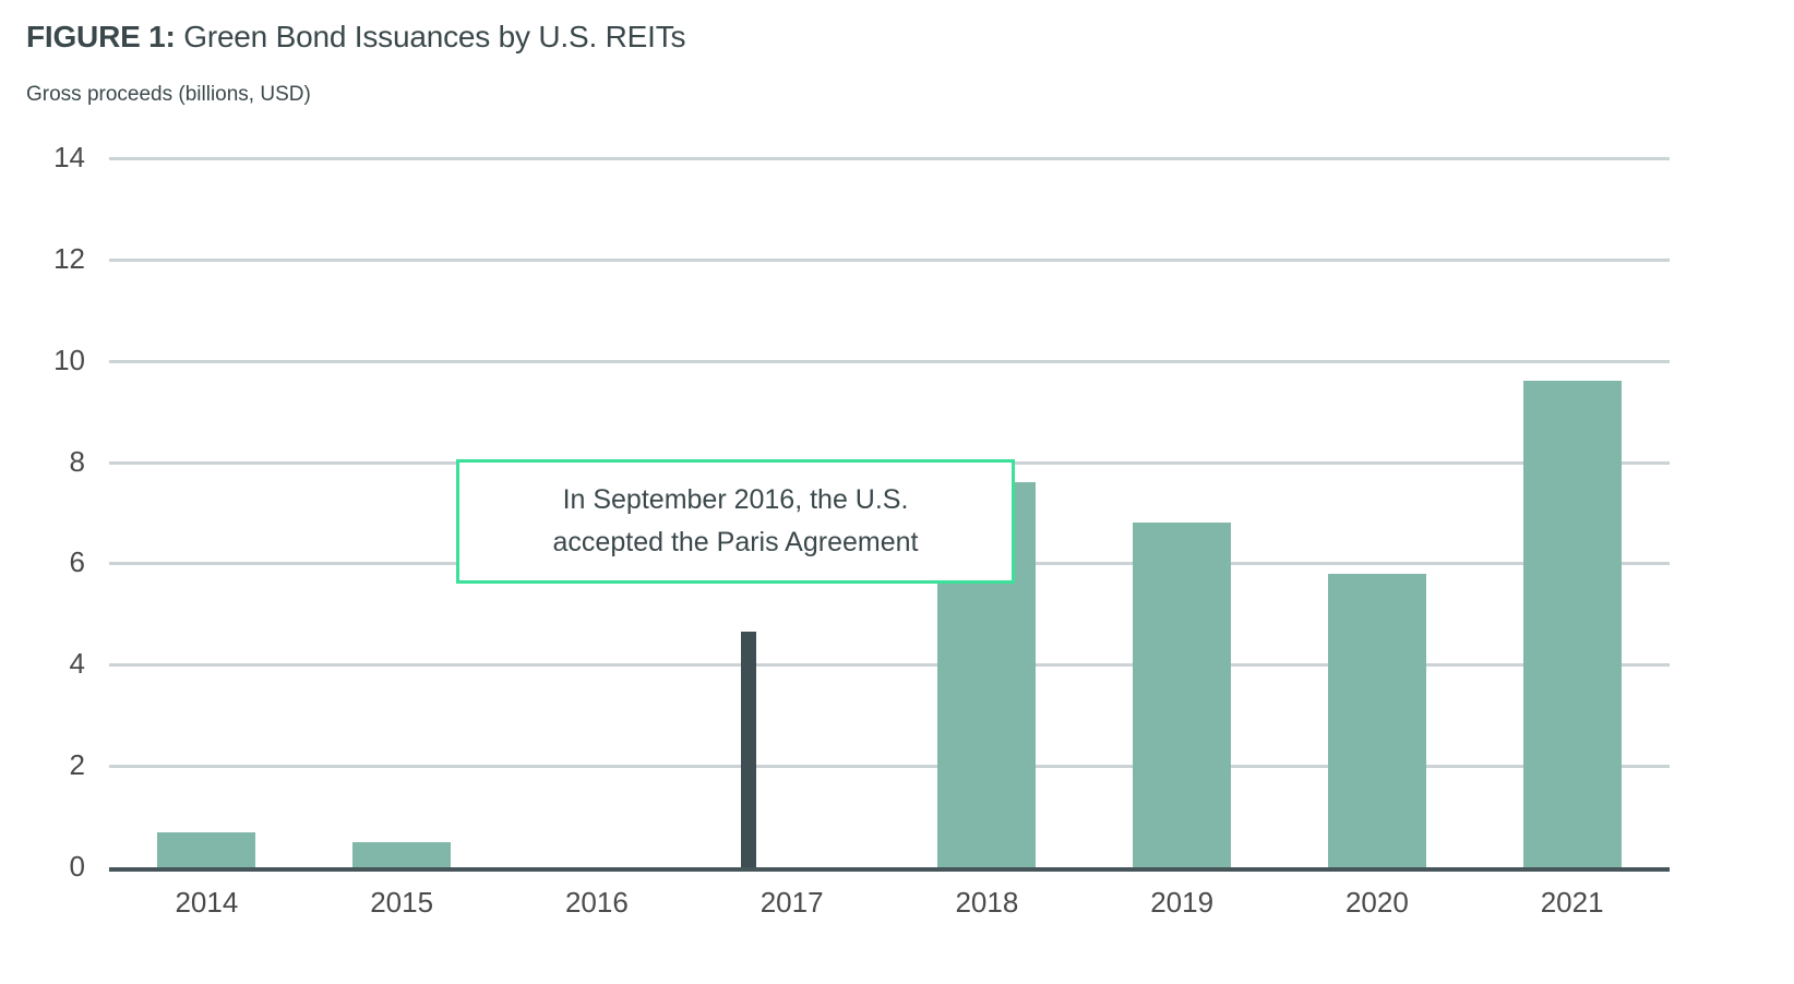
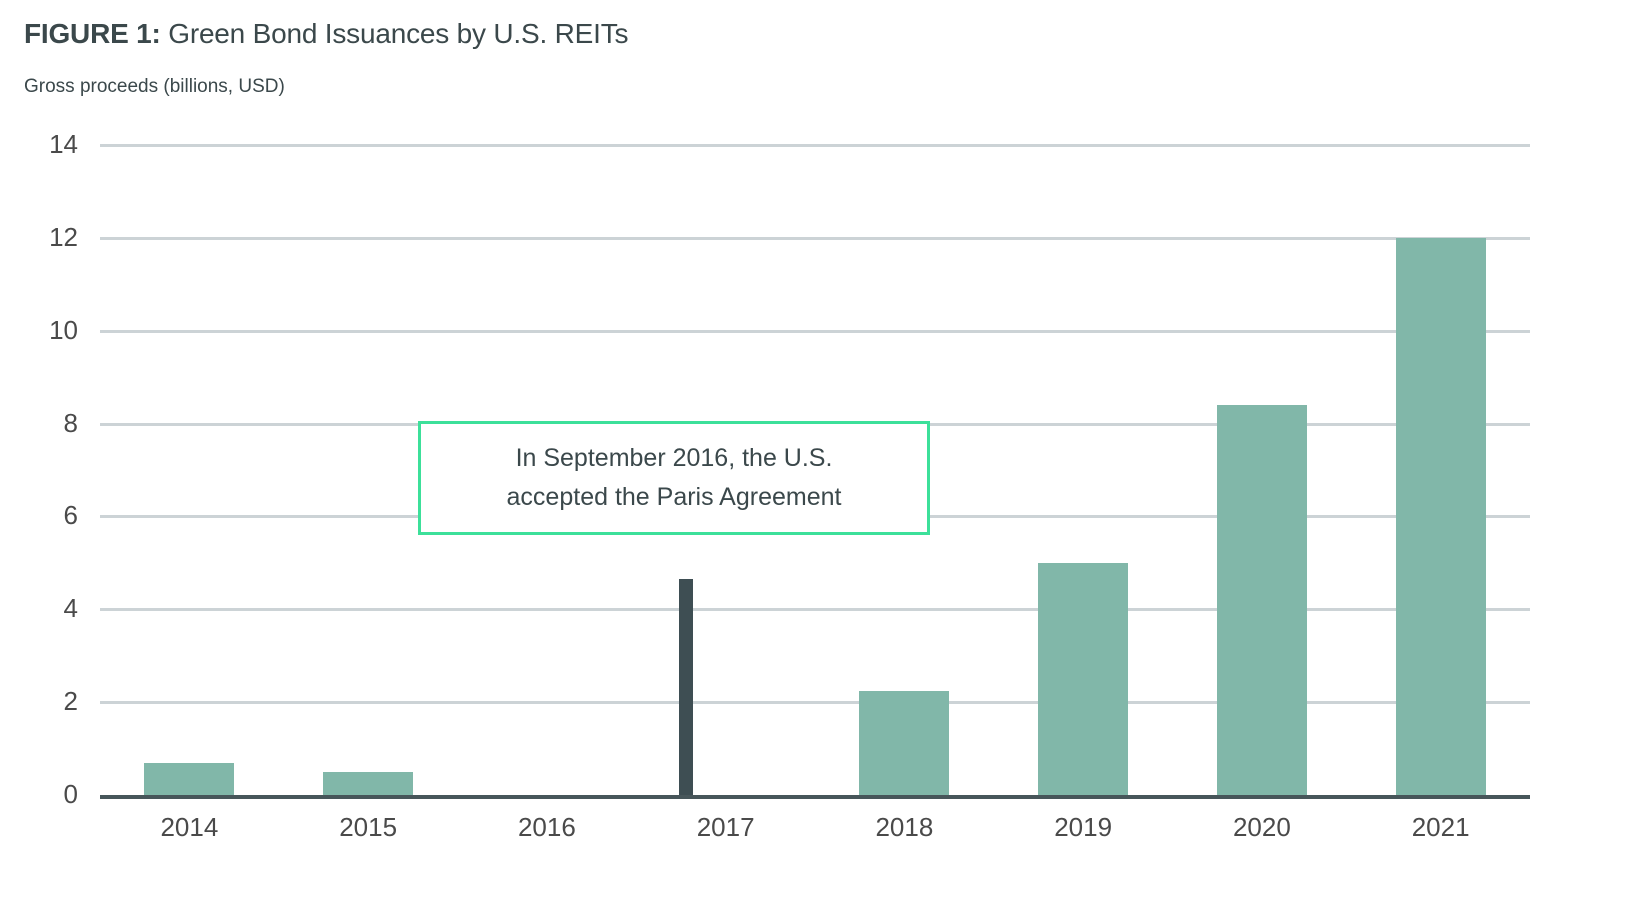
2018: 7.6 -> 2.2
2019: 6.8 -> 5.0
2020: 5.8 -> 8.4
2021: 9.6 -> 12.0
